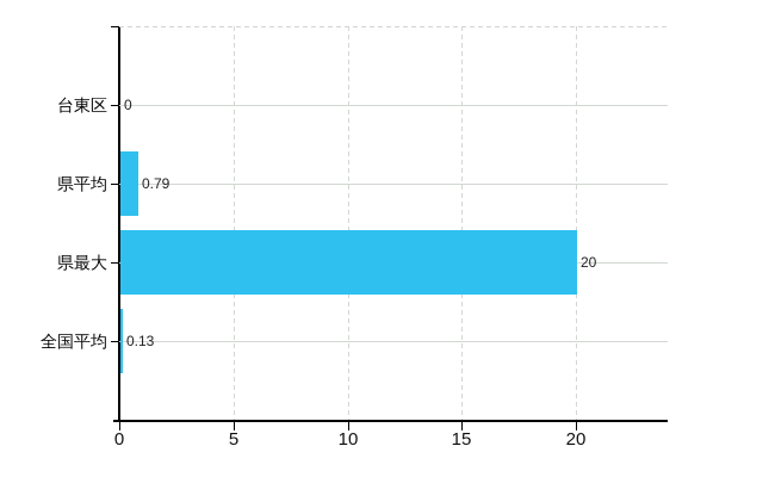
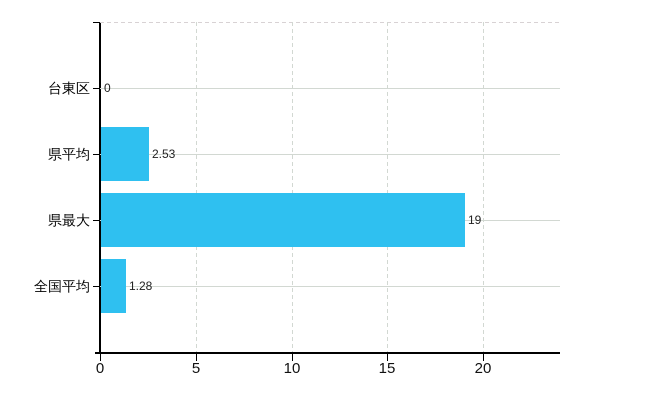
県平均: 0.79 -> 2.53
県最大: 20 -> 19
全国平均: 0.13 -> 1.28
